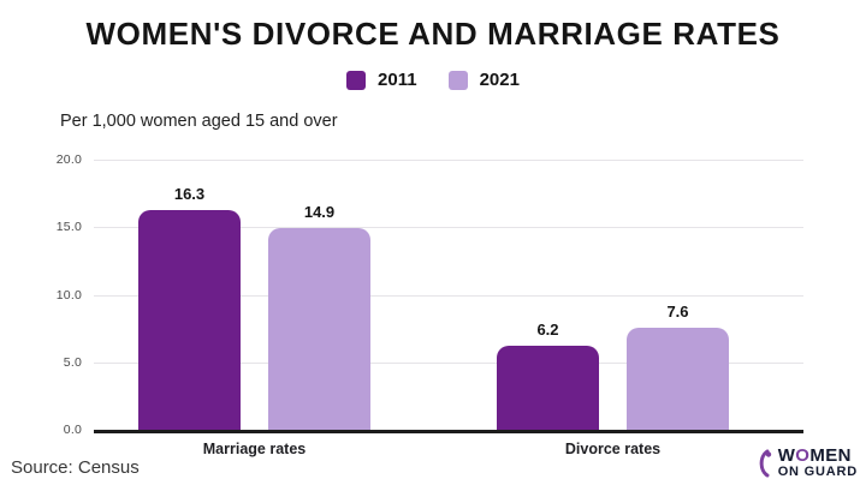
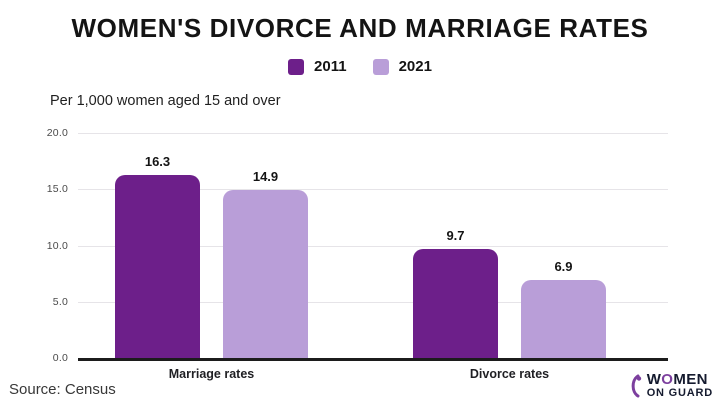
2011/Divorce rates: 6.2 -> 9.7
2021/Divorce rates: 7.6 -> 6.9
